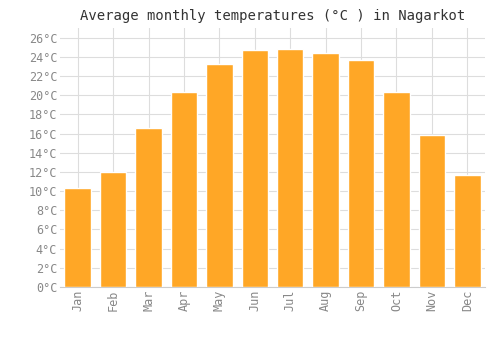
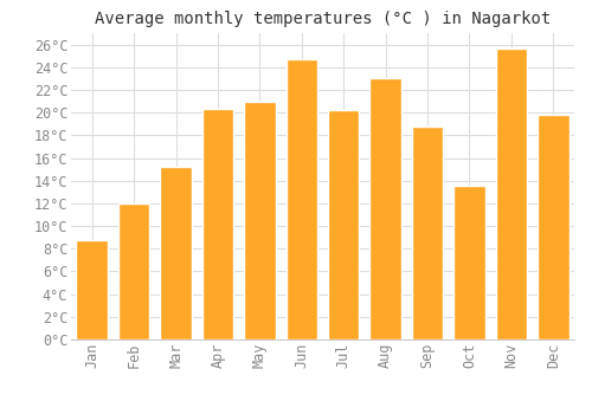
Jan: 10.3°C -> 8.8°C
Mar: 16.6°C -> 15.2°C
May: 23.2°C -> 21.0°C
Jul: 24.8°C -> 20.2°C
Aug: 24.4°C -> 23.0°C
Sep: 23.7°C -> 18.8°C
Oct: 20.3°C -> 13.6°C
Nov: 15.8°C -> 25.6°C
Dec: 11.7°C -> 19.8°C
